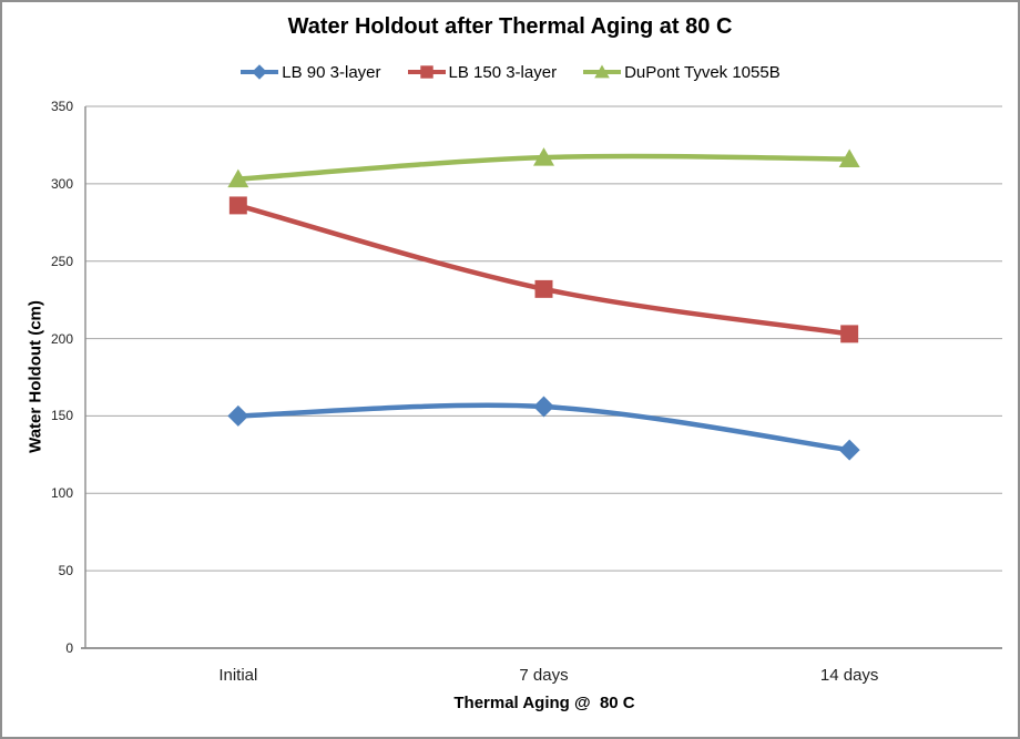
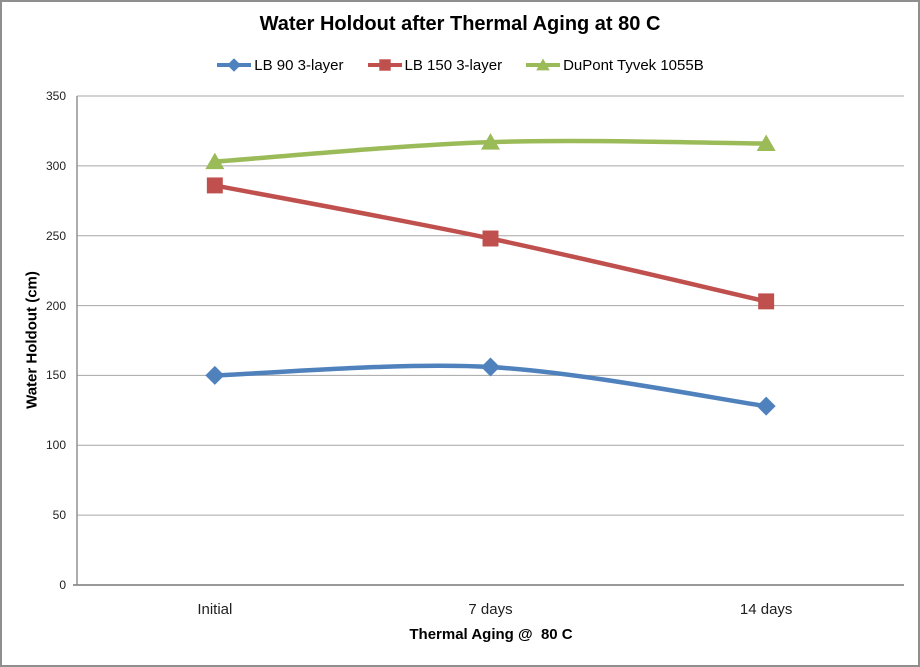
LB 150 3-layer/7 days: 232 -> 248
